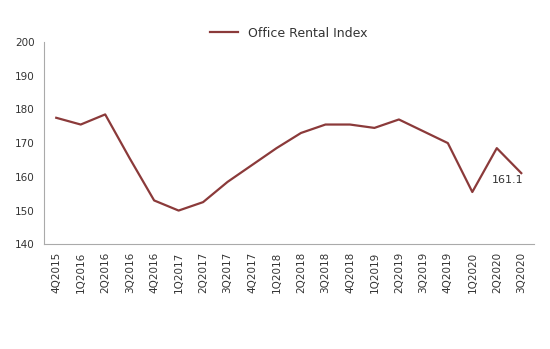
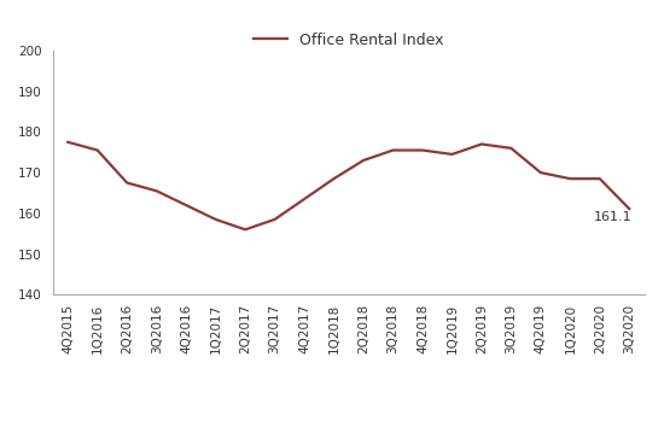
2Q2016: 178.5 -> 167.5
4Q2016: 153.0 -> 162.0
1Q2017: 150.0 -> 158.5
2Q2017: 152.5 -> 156.0
3Q2019: 173.5 -> 176.0
1Q2020: 155.5 -> 168.5
